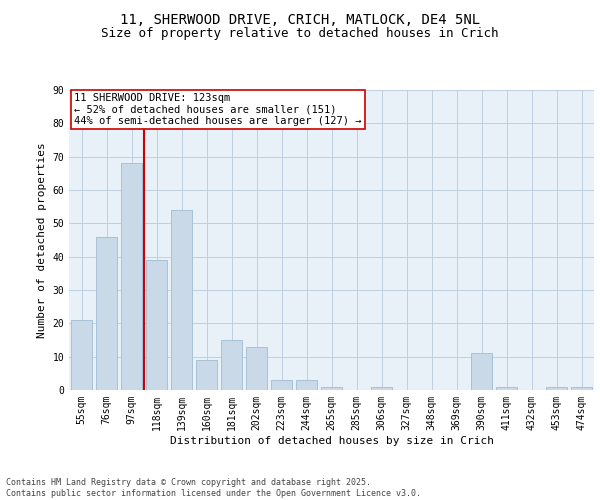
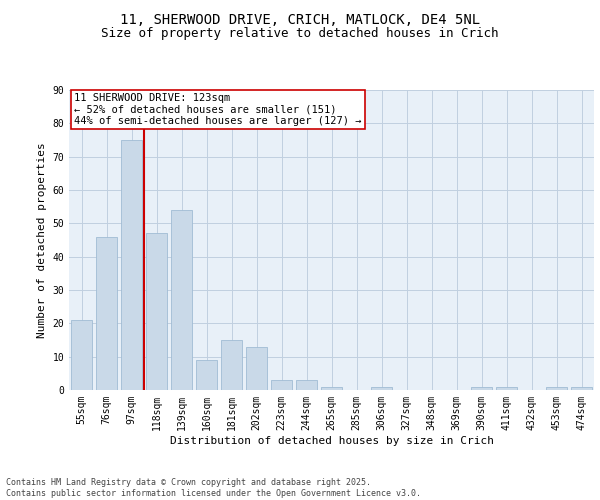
97sqm: 68 -> 75
118sqm: 39 -> 47
390sqm: 11 -> 1
